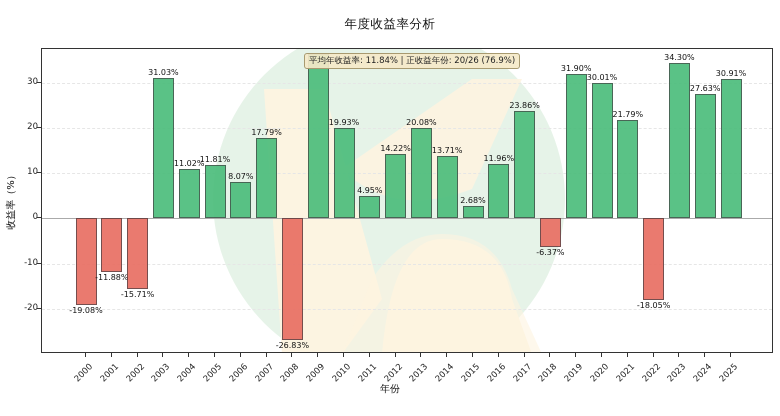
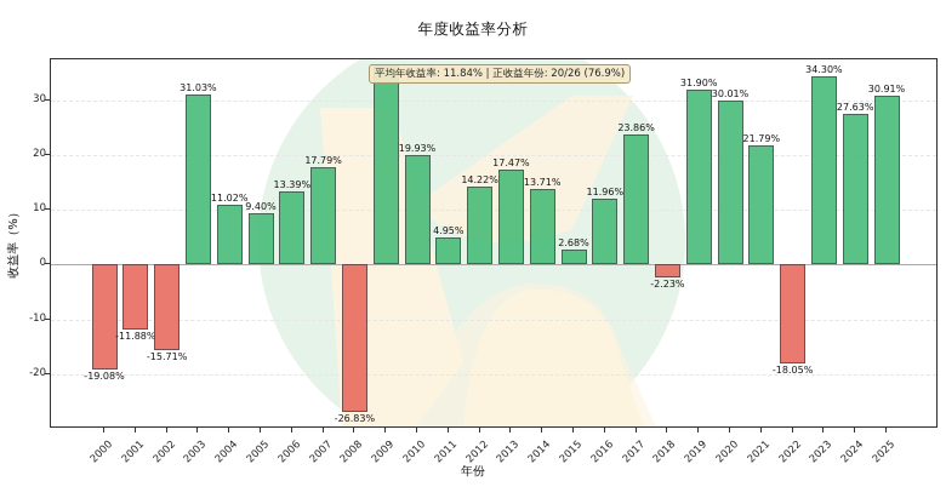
2005: 11.81% -> 9.40%
2006: 8.07% -> 13.39%
2013: 20.08% -> 17.47%
2018: -6.37% -> -2.23%
